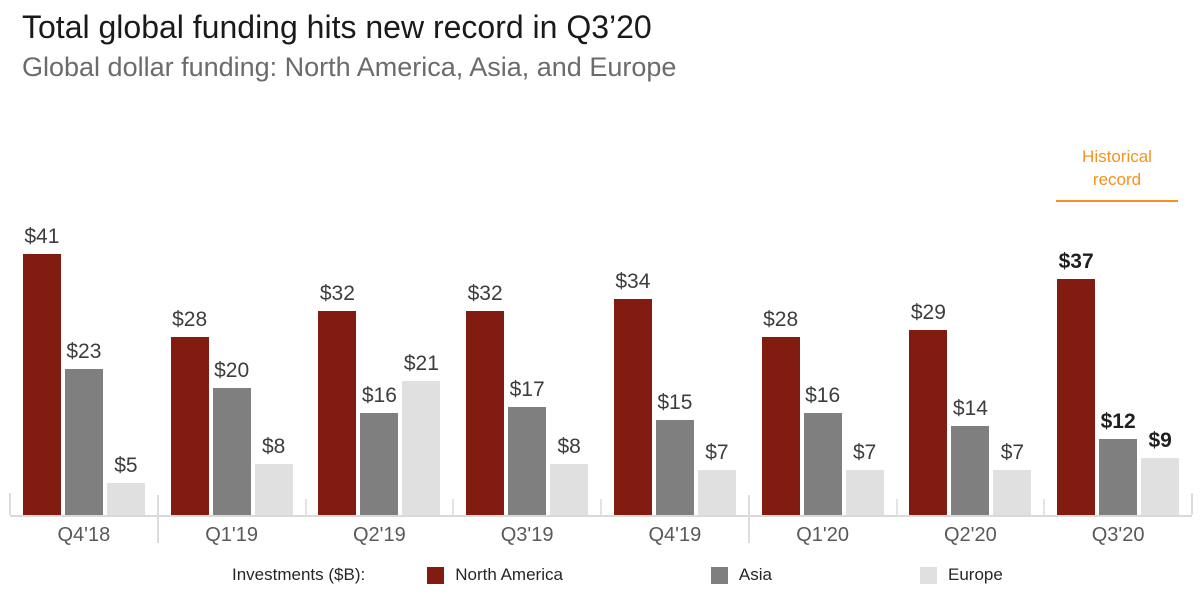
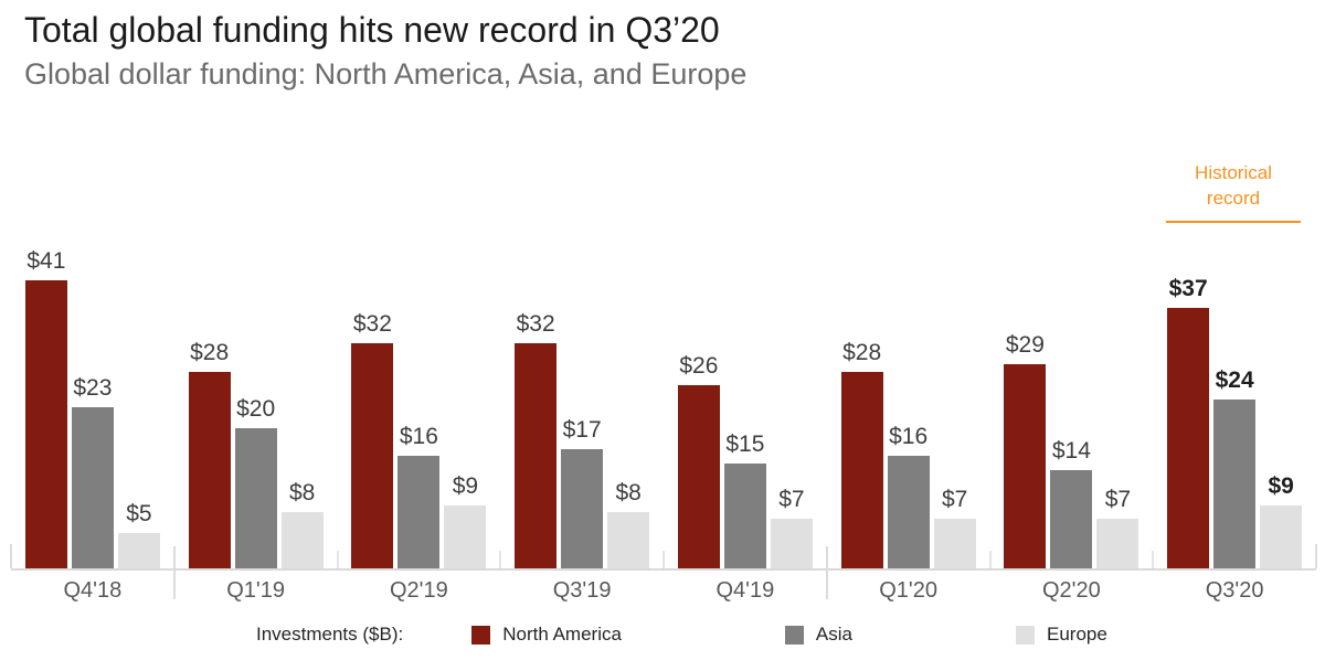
Europe/Q2'19: $21 -> $9
North America/Q4'19: $34 -> $26
Asia/Q3'20: $12 -> $24
